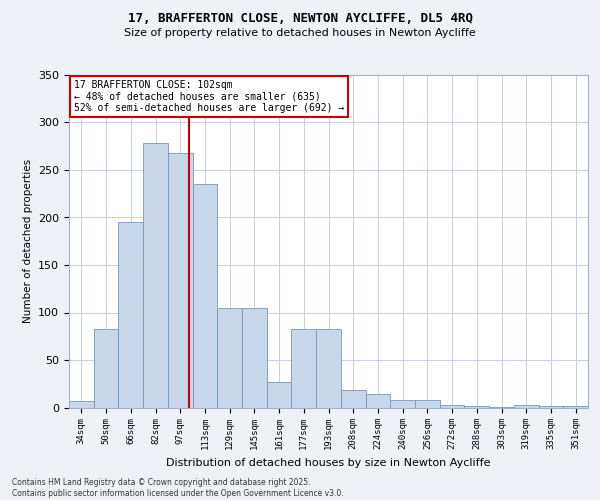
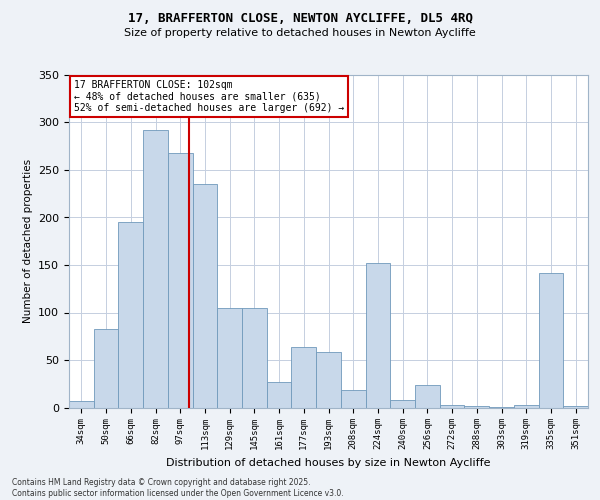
82sqm: 278 -> 292
177sqm: 83 -> 64
193sqm: 83 -> 58
224sqm: 14 -> 152
256sqm: 8 -> 24
335sqm: 2 -> 142
